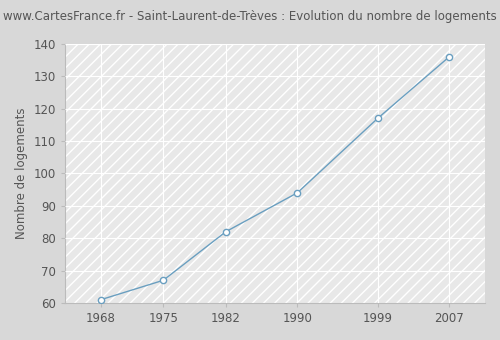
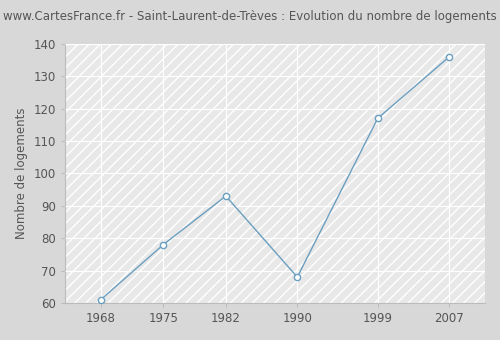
1975: 67 -> 78
1982: 82 -> 93
1990: 94 -> 68
